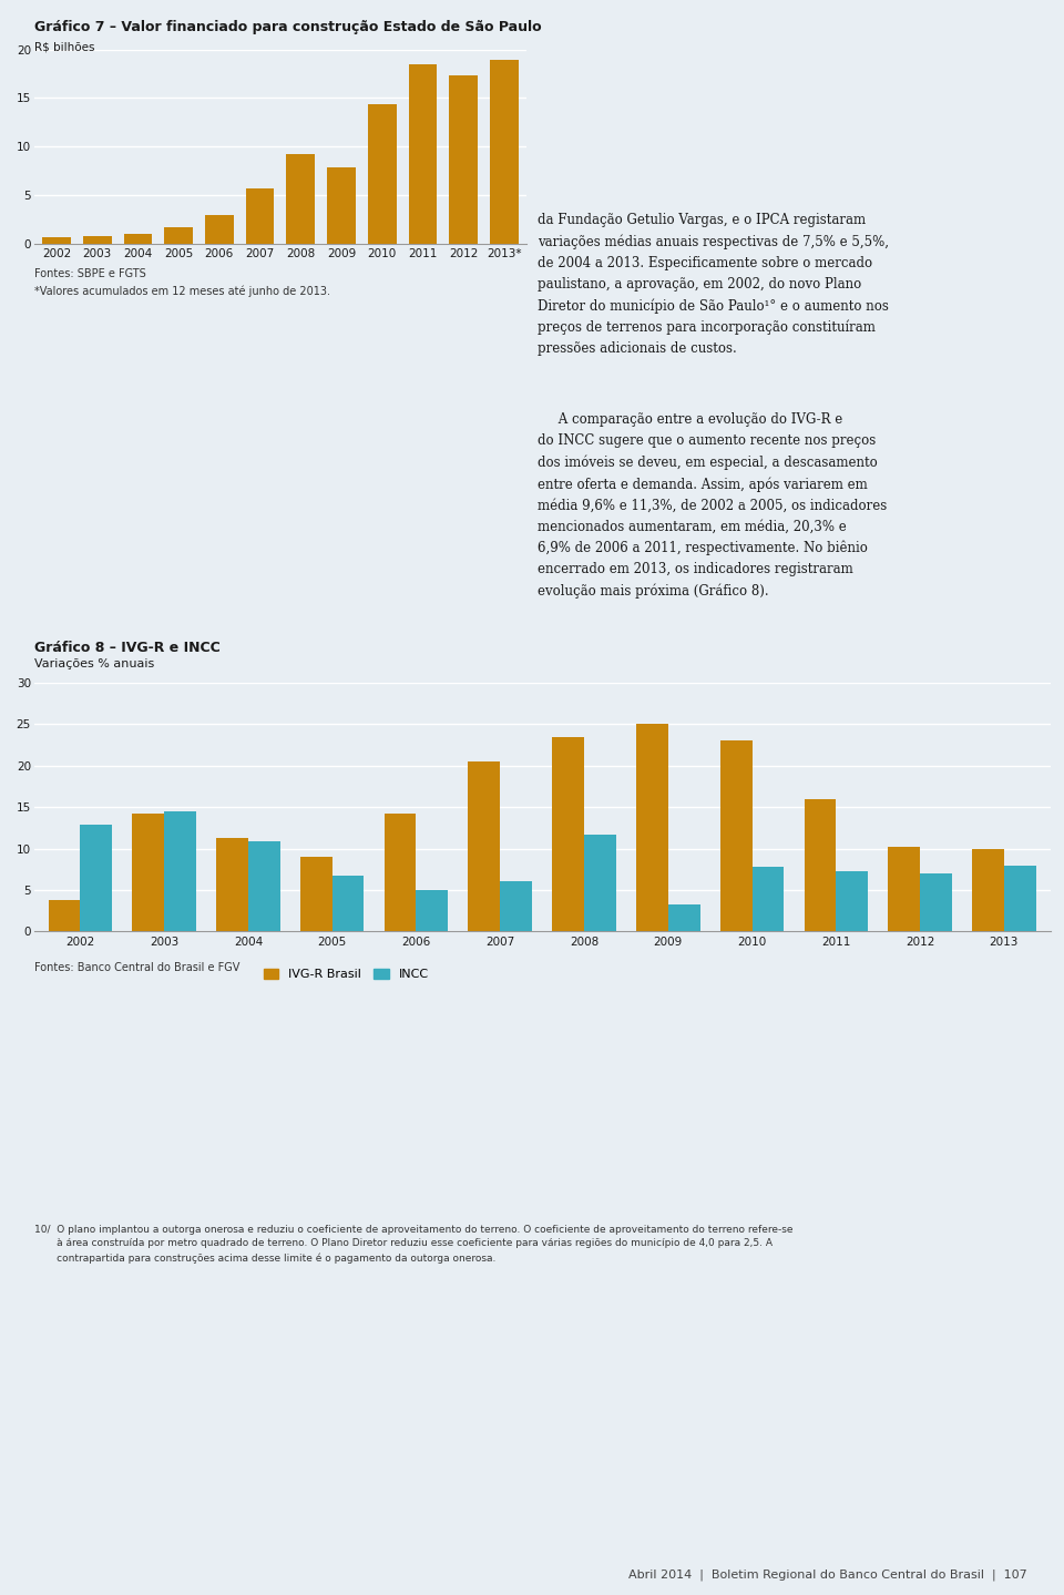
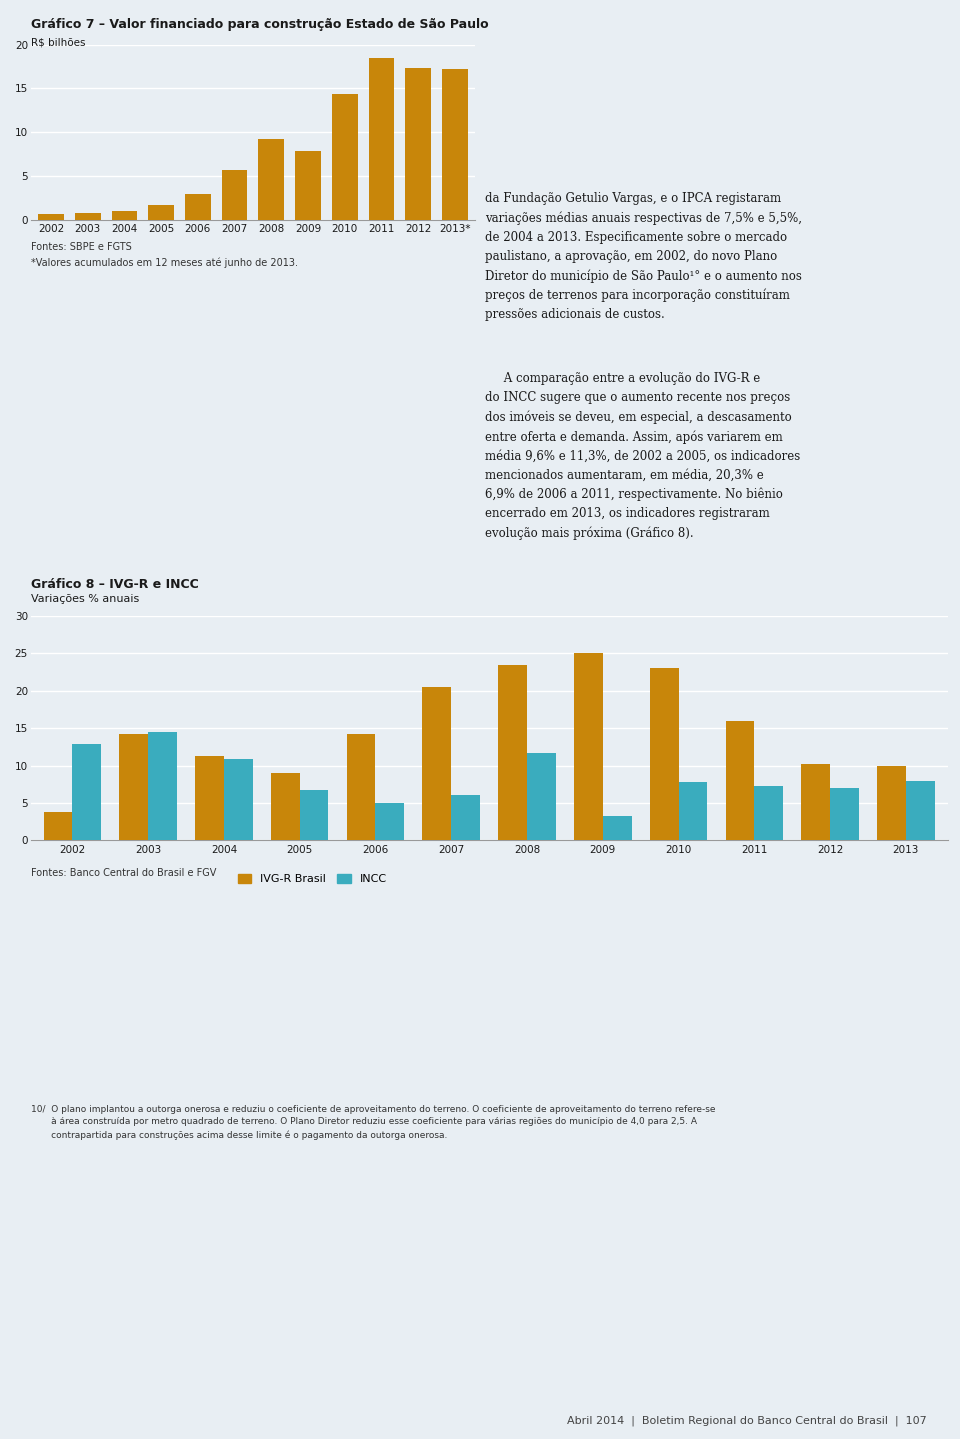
2013*: 18.9 -> 17.2
